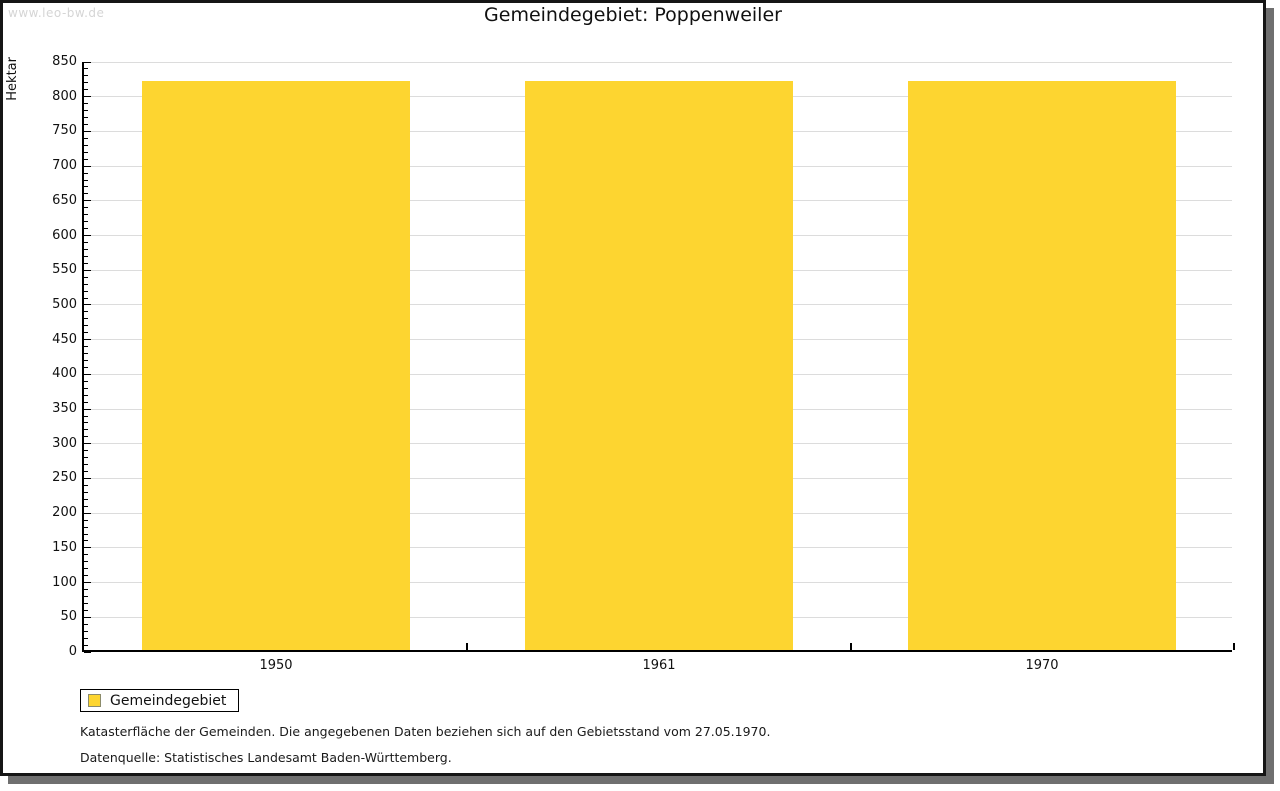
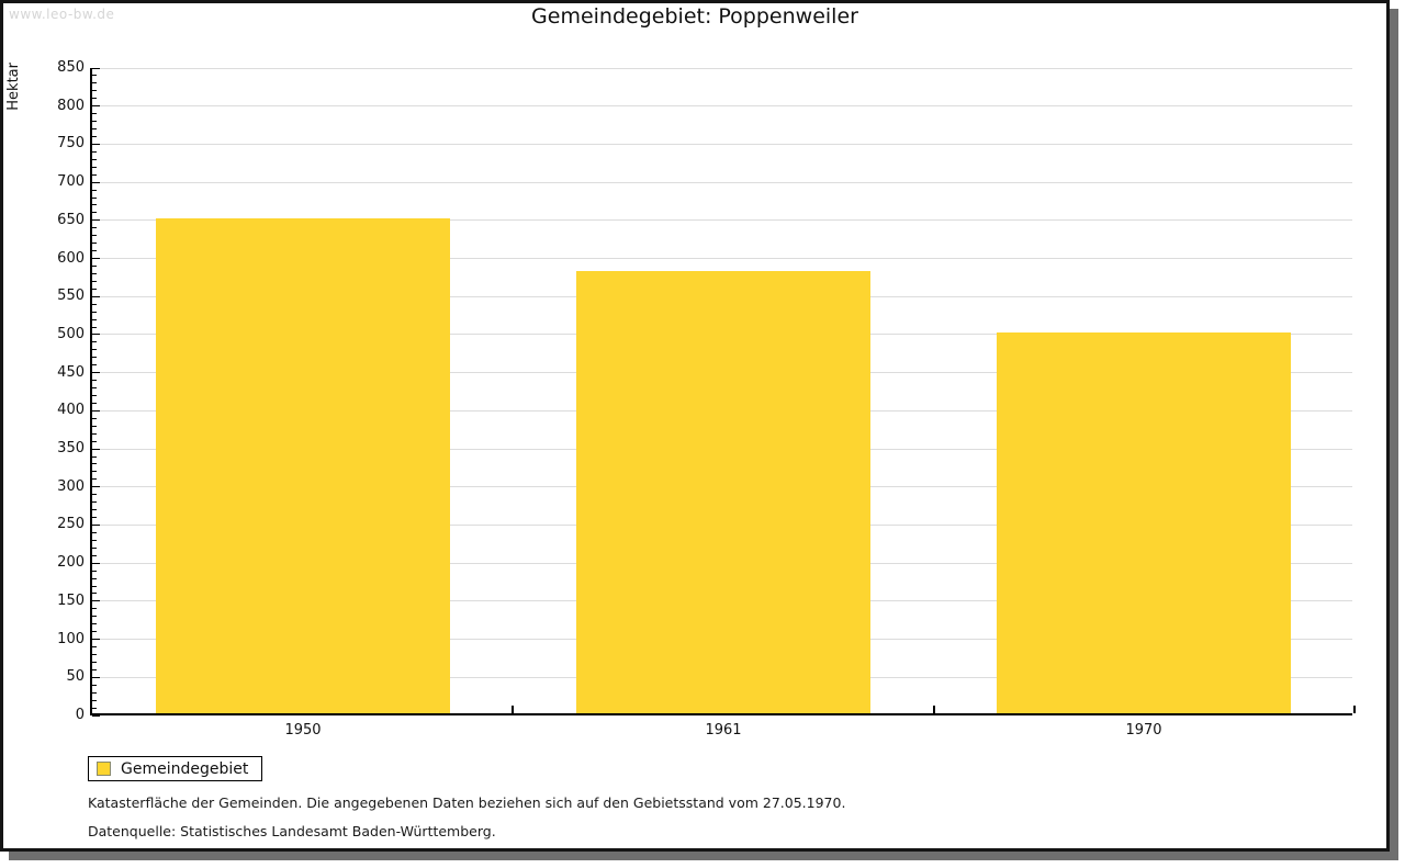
1950: 820 -> 650
1961: 820 -> 580
1970: 820 -> 500
